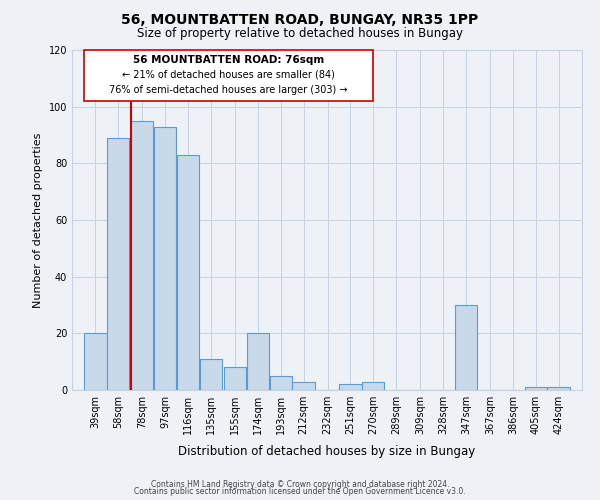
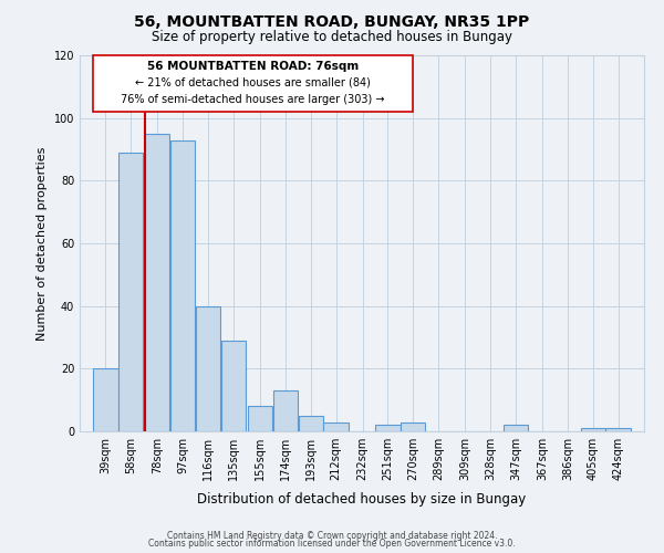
116sqm: 83 -> 40
135sqm: 11 -> 29
174sqm: 20 -> 13
347sqm: 30 -> 2
